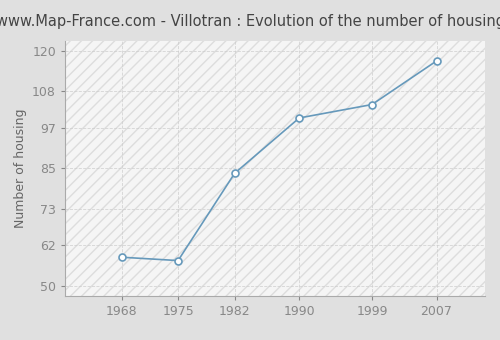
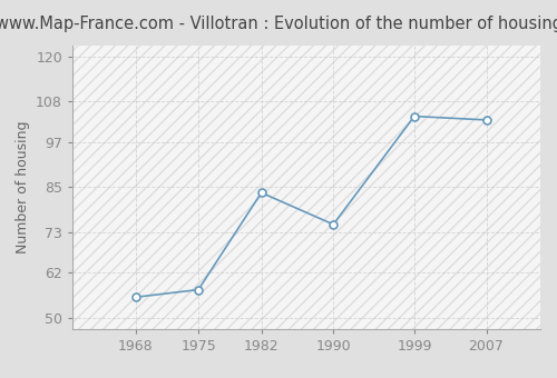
1968: 58.5 -> 55.5
1990: 100.0 -> 75.0
2007: 117.0 -> 103.0
